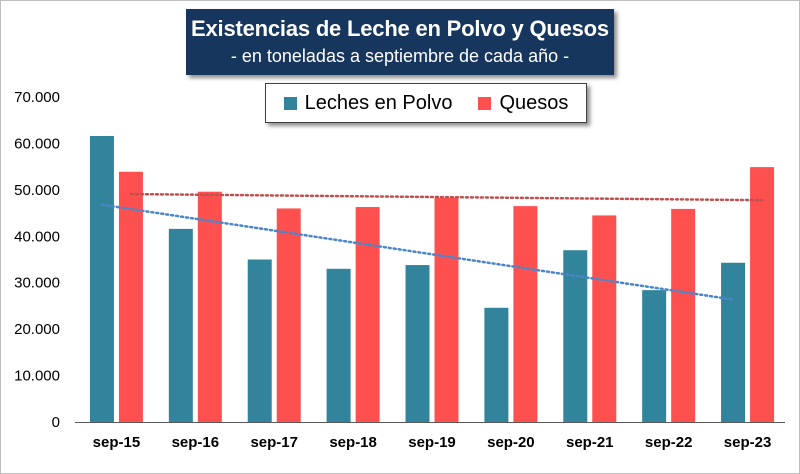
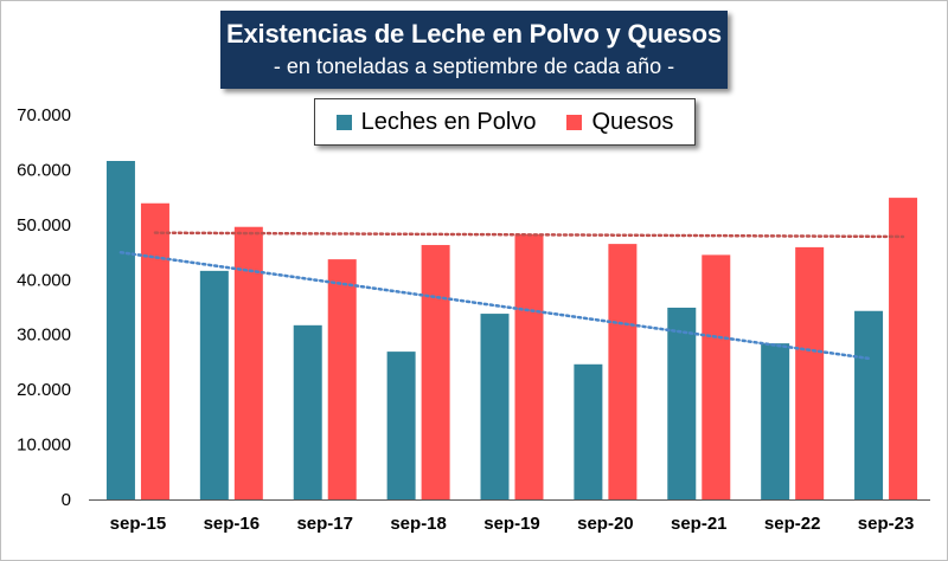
Leches en Polvo/sep-17: 35000 -> 32000
Quesos/sep-17: 46000 -> 44000
Leches en Polvo/sep-18: 33000 -> 27000
Leches en Polvo/sep-21: 37000 -> 35000
